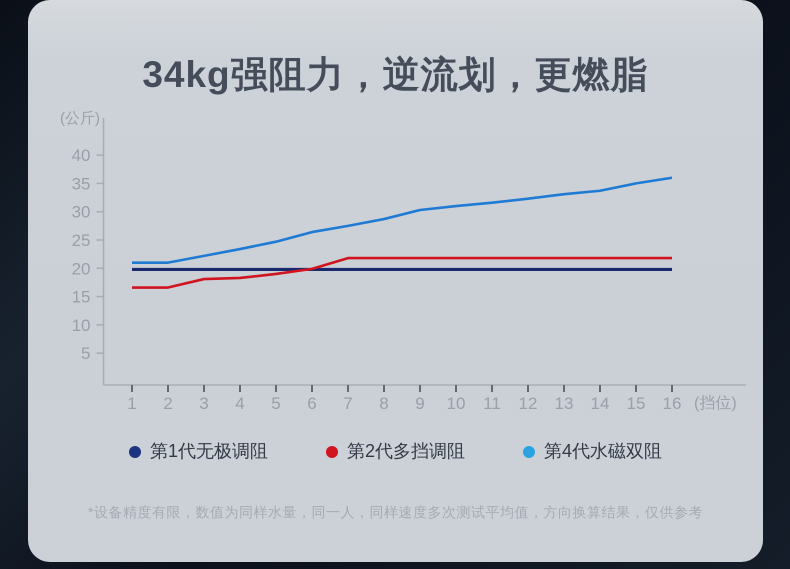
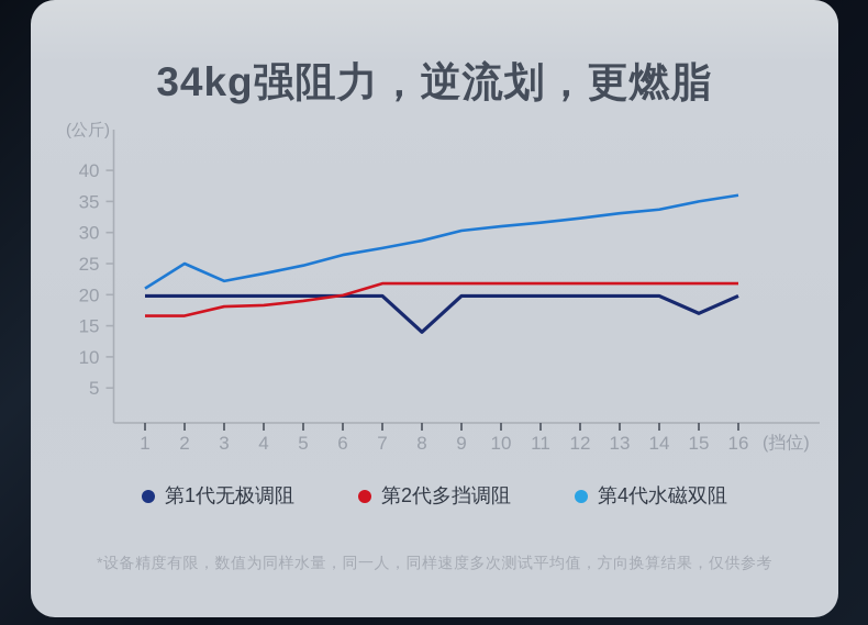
第4代水磁双阻/2: 21 -> 25
第1代无极调阻/8: 20 -> 14
第1代无极调阻/15: 20 -> 17
